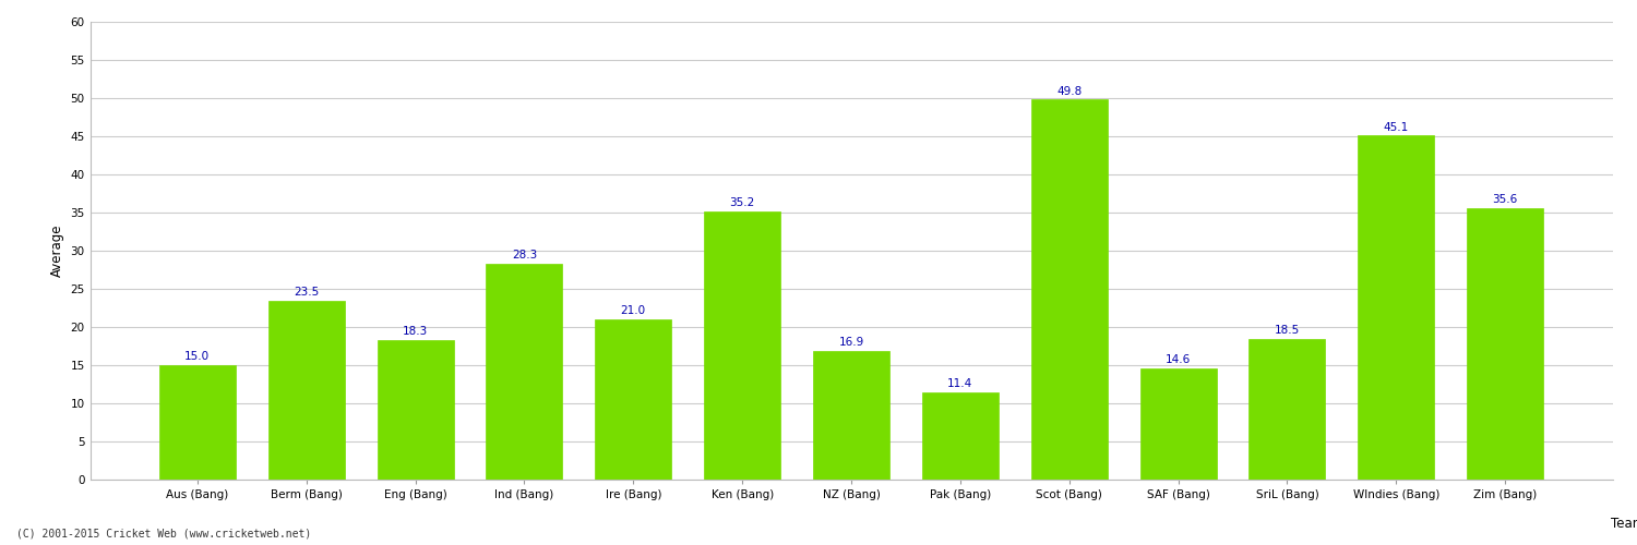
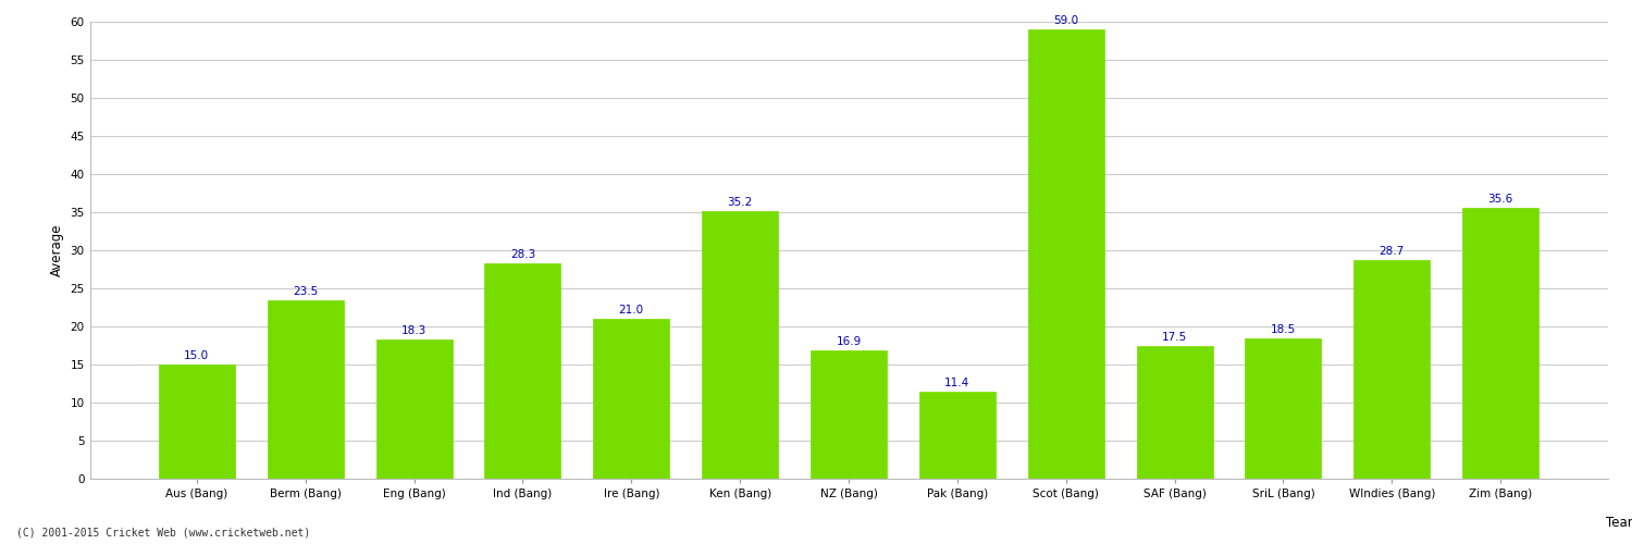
Scot (Bang): 49.8 -> 59.0
SAF (Bang): 14.6 -> 17.5
WIndies (Bang): 45.1 -> 28.7
